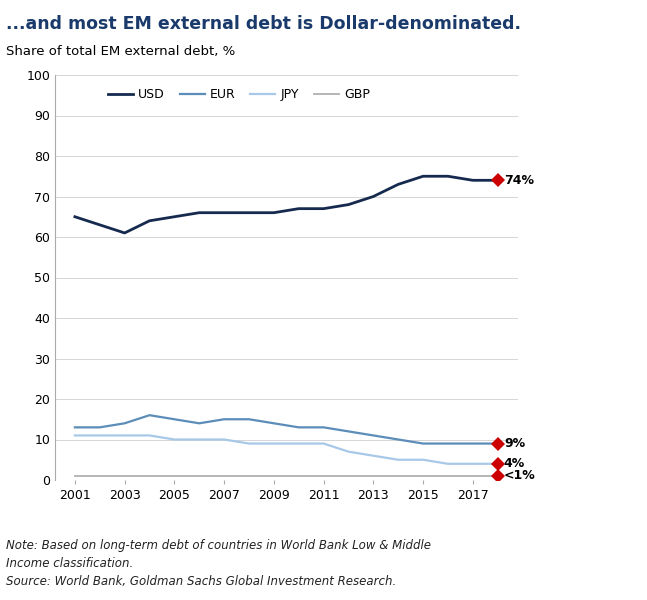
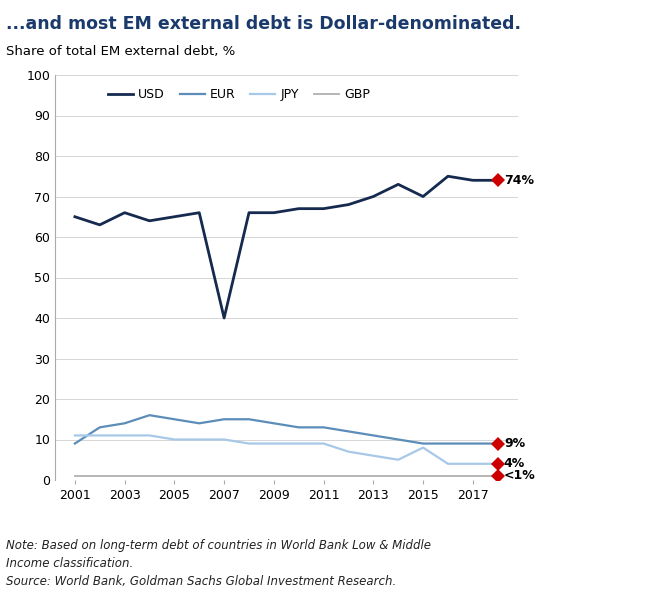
EUR/2001: 13 -> 9
USD/2003: 61 -> 66
USD/2007: 66 -> 40
USD/2015: 75 -> 70
JPY/2015: 5 -> 8
